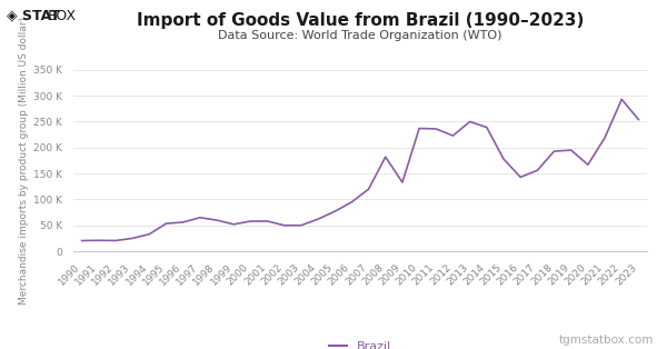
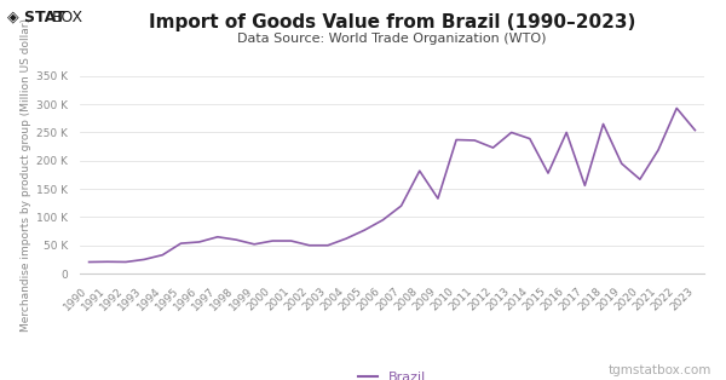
2016: 143 K -> 250 K
2018: 193 K -> 265 K
